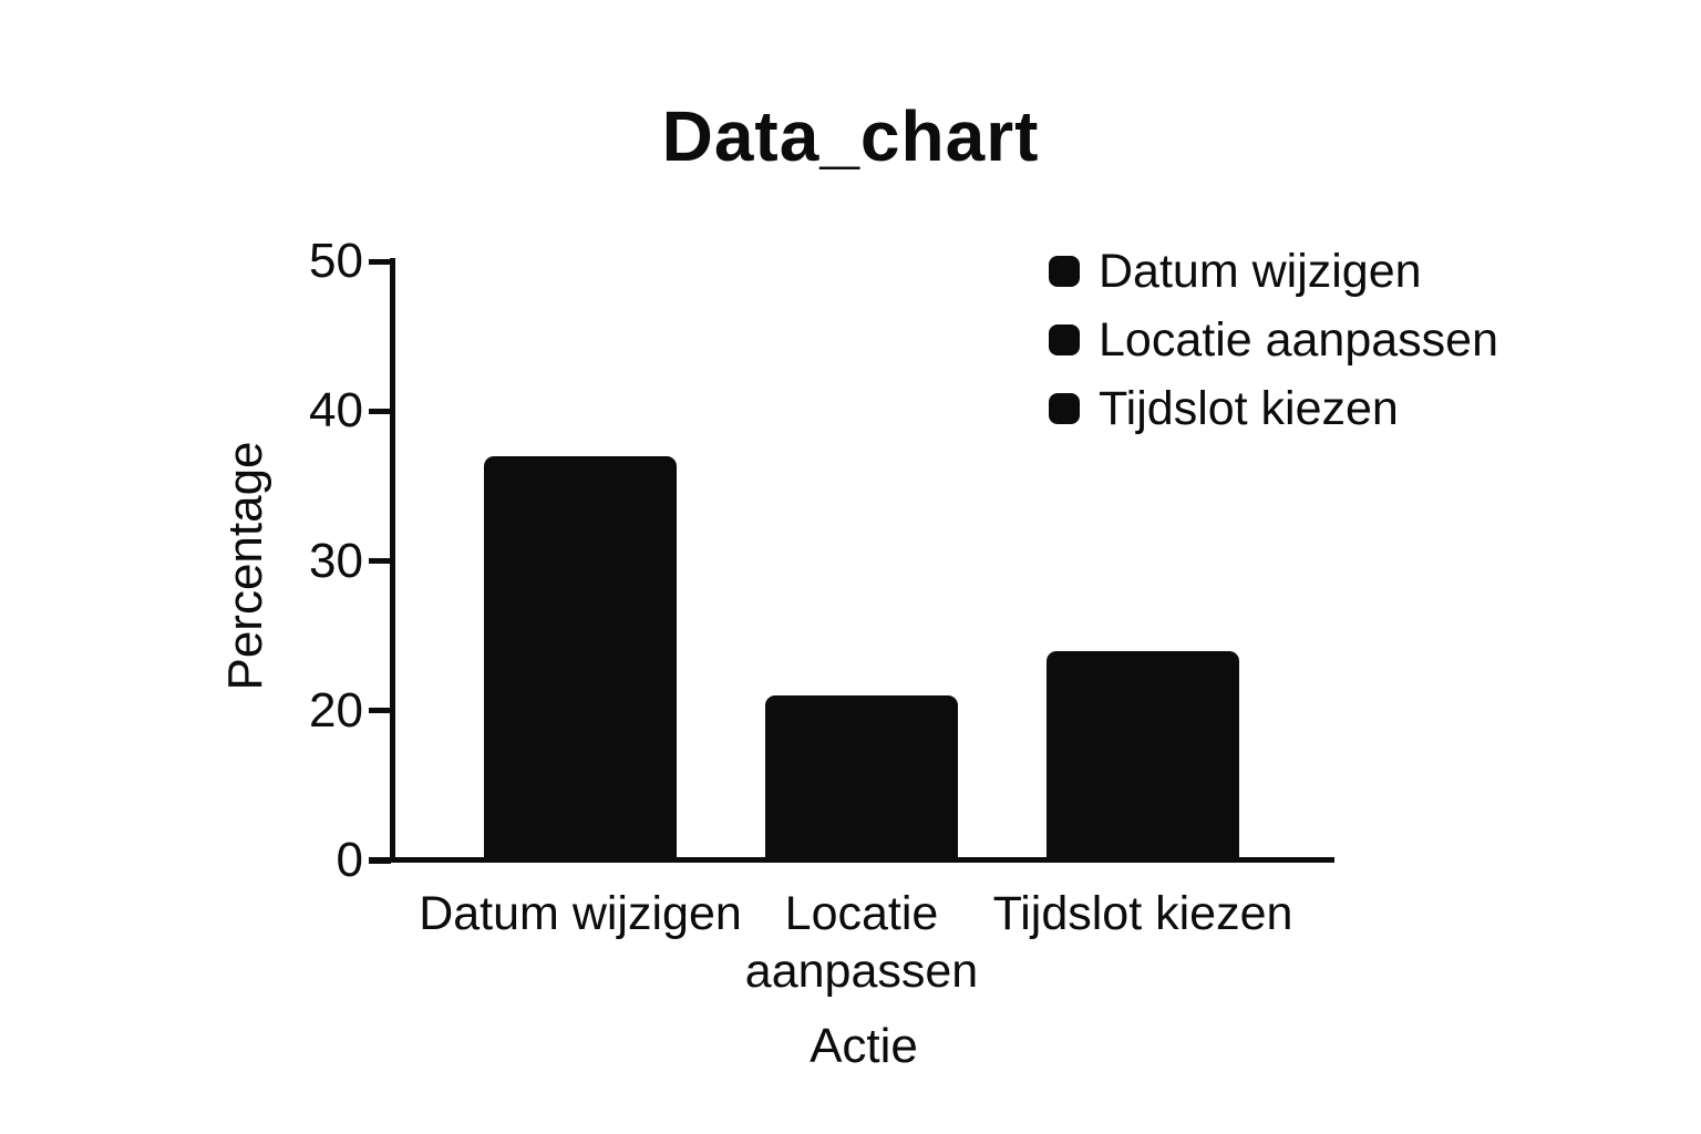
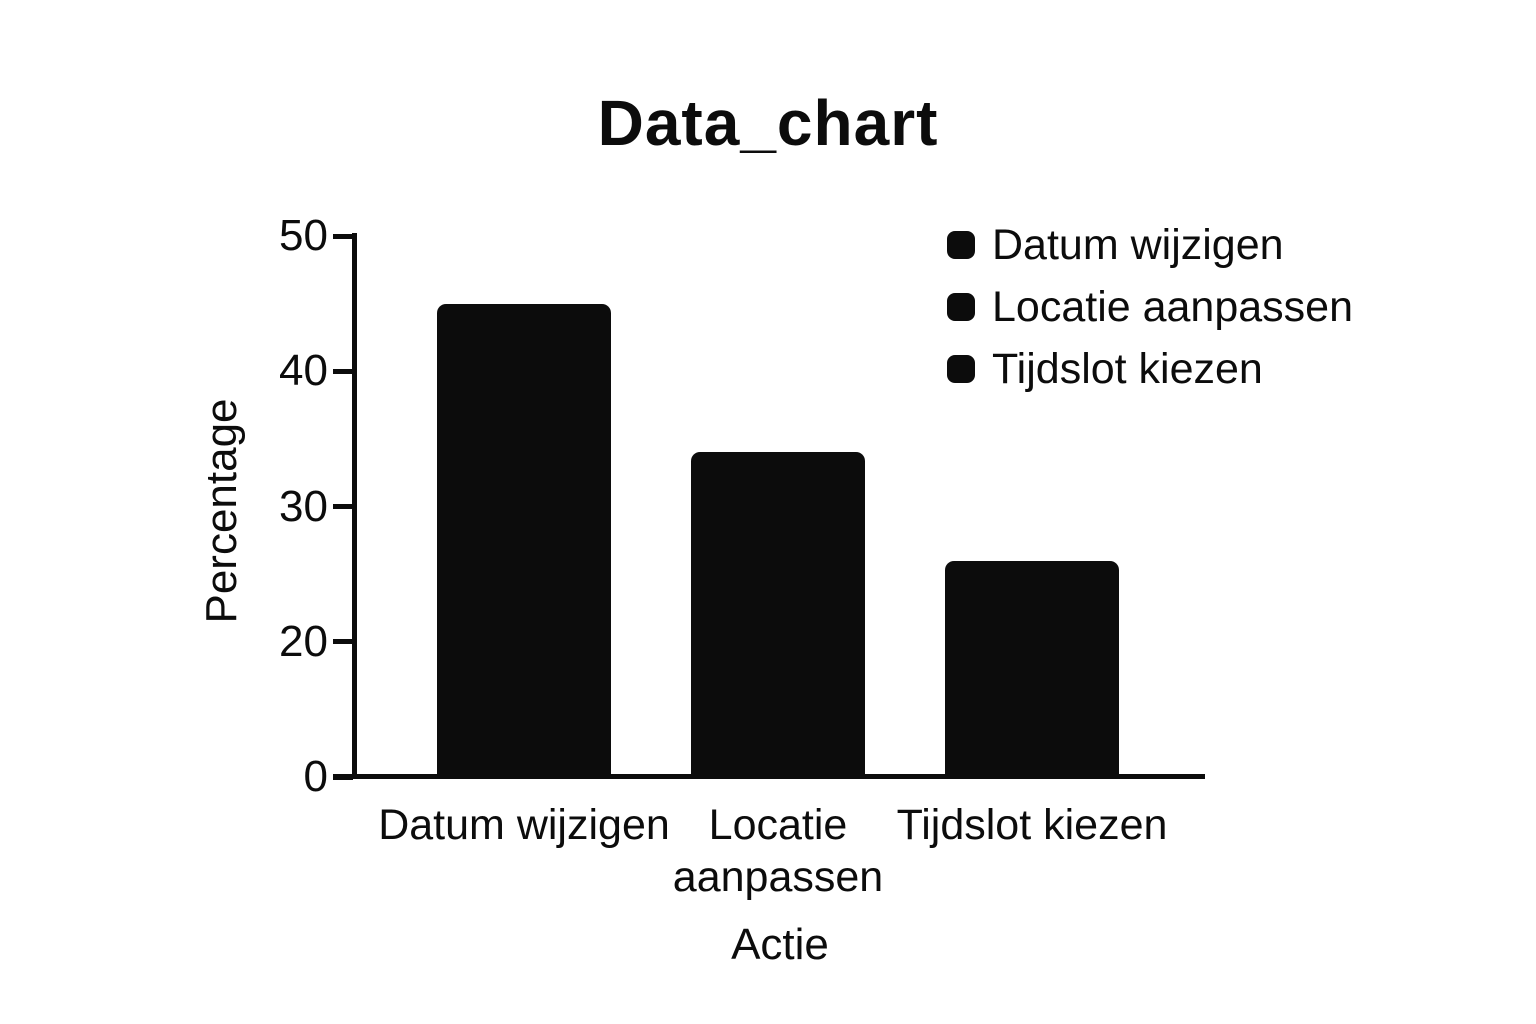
Datum wijzigen: 37 -> 45
Locatie aanpassen: 21 -> 34
Tijdslot kiezen: 24 -> 26
